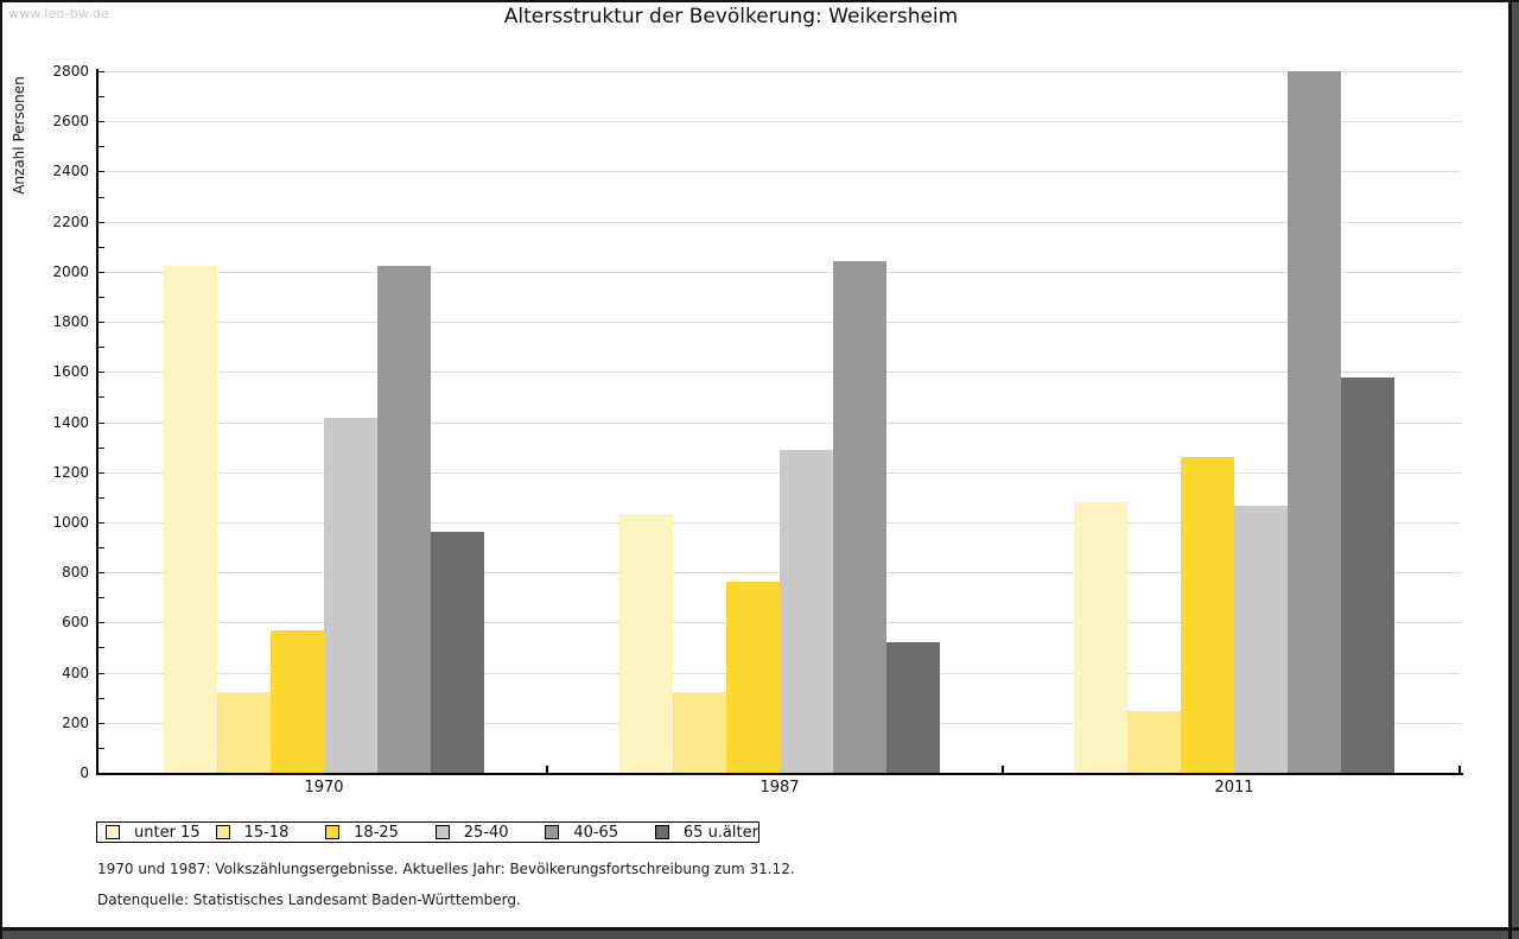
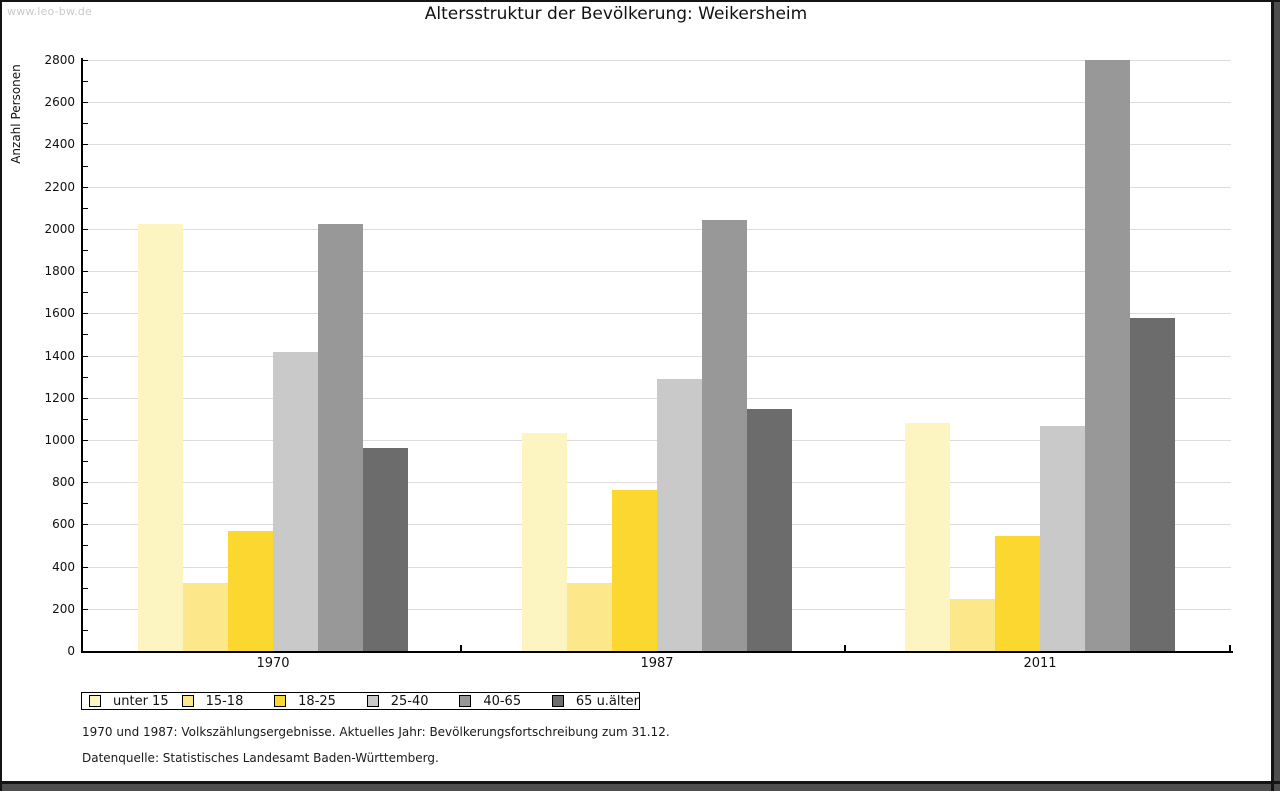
65 u.älter/1987: 520 -> 1140
18-25/2011: 1260 -> 540
